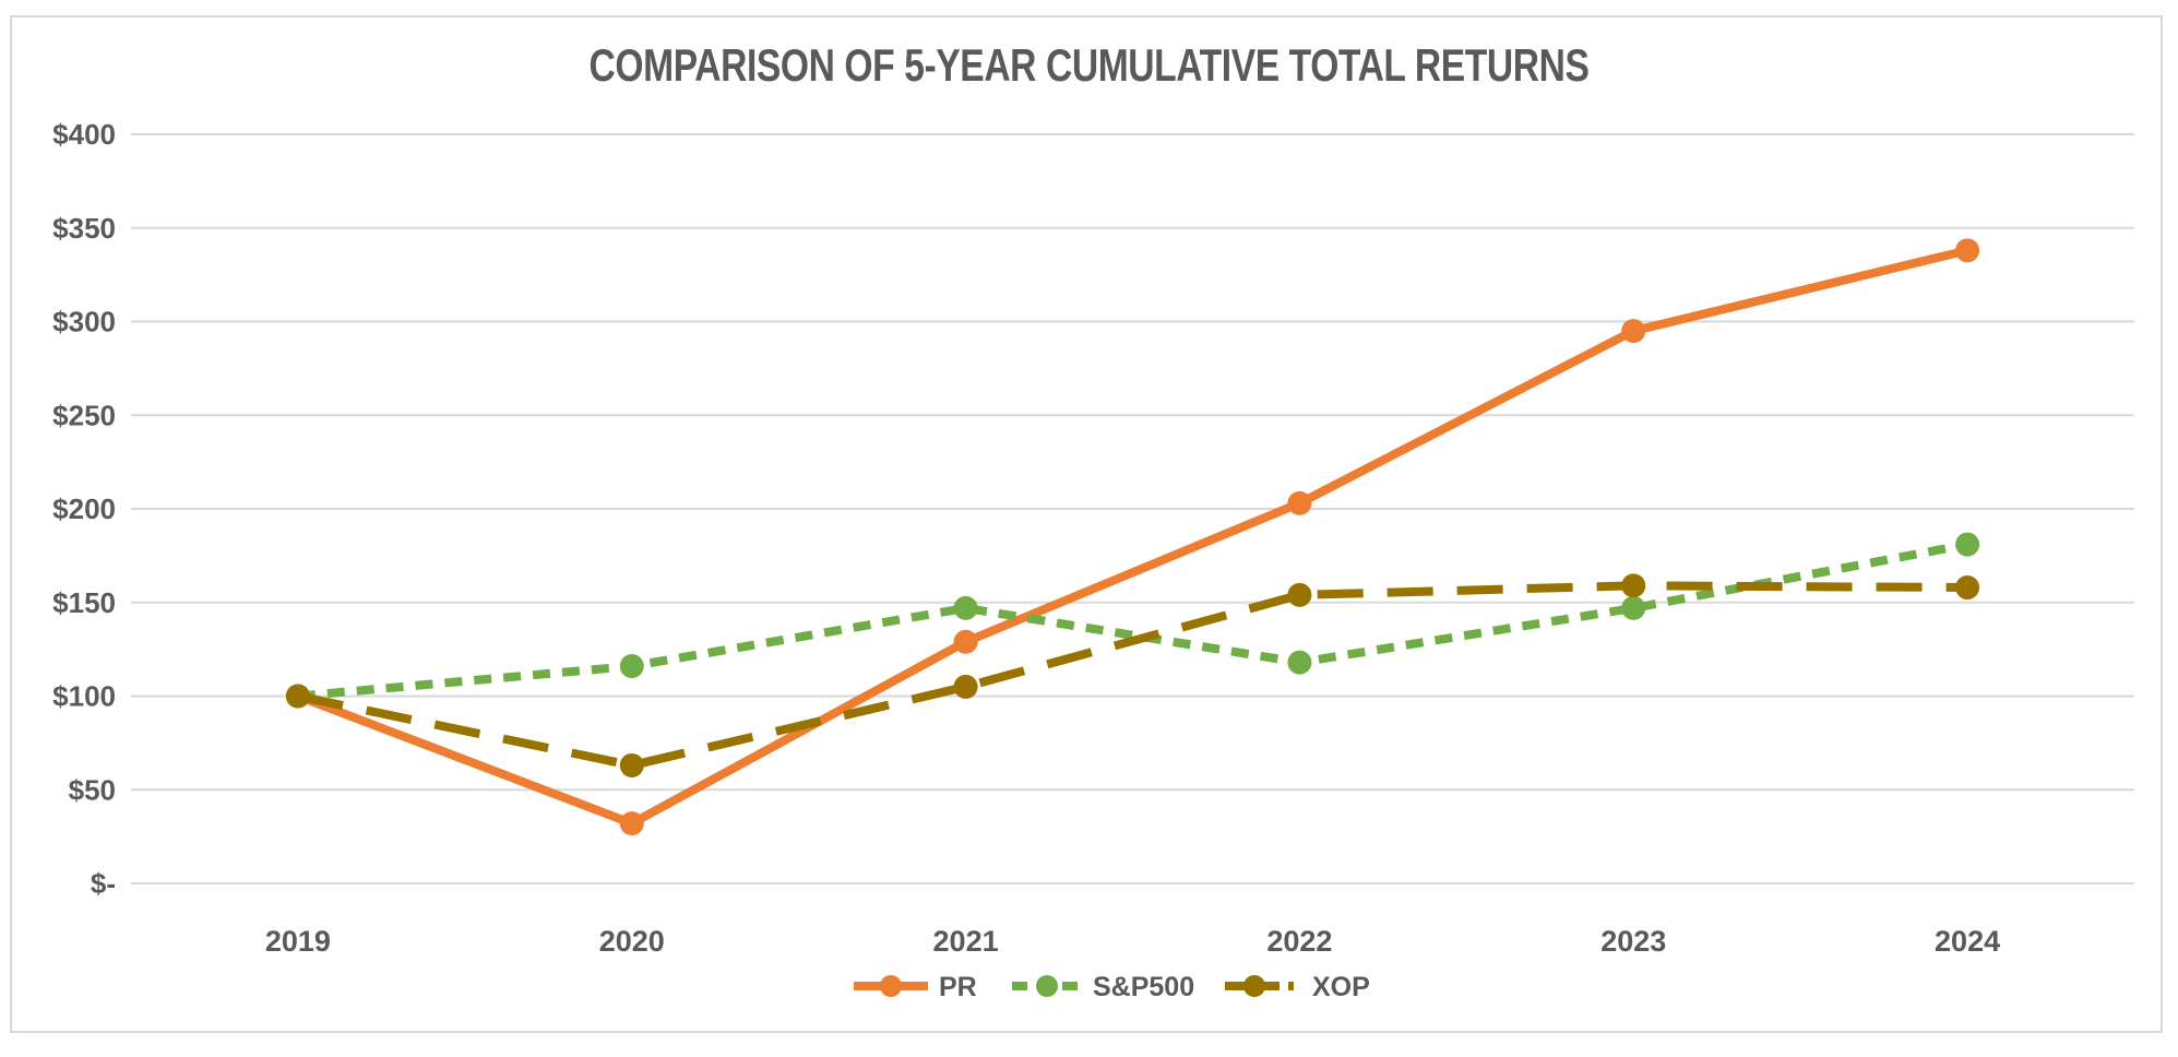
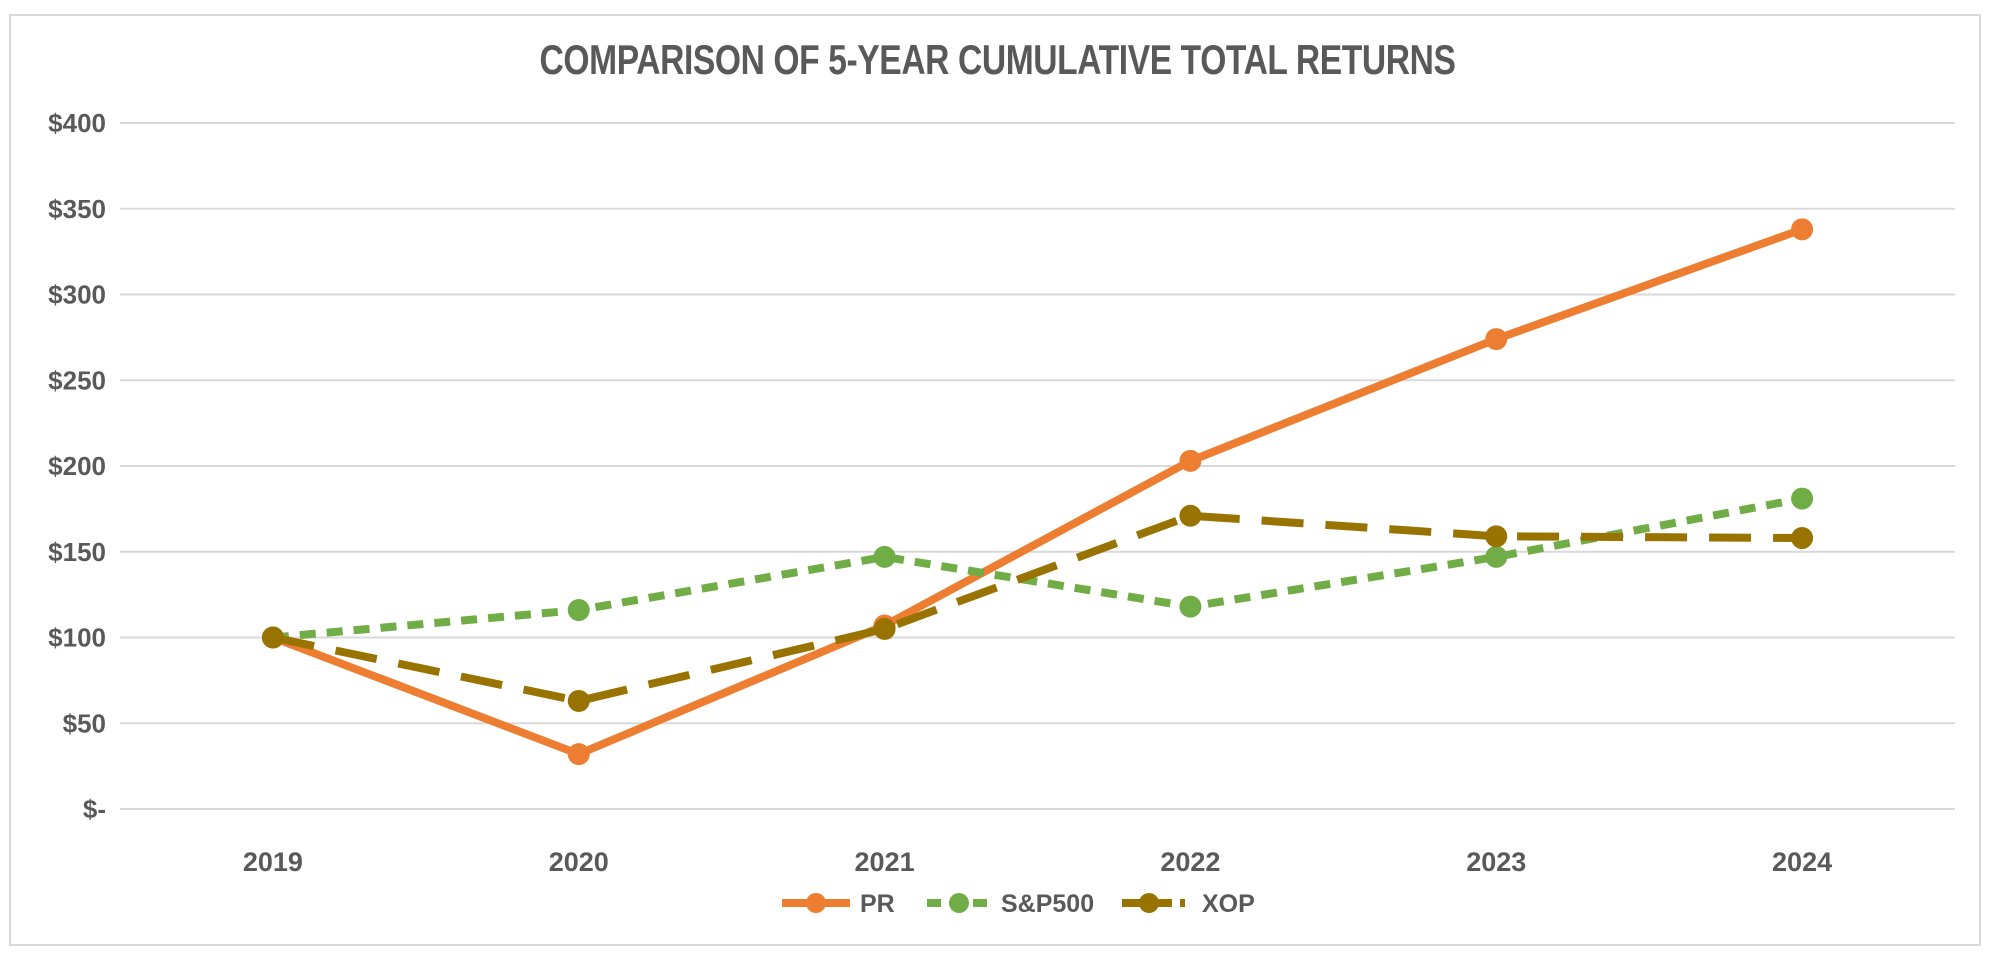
PR/2021: $129 -> $107
XOP/2022: $154 -> $171
PR/2023: $295 -> $274
